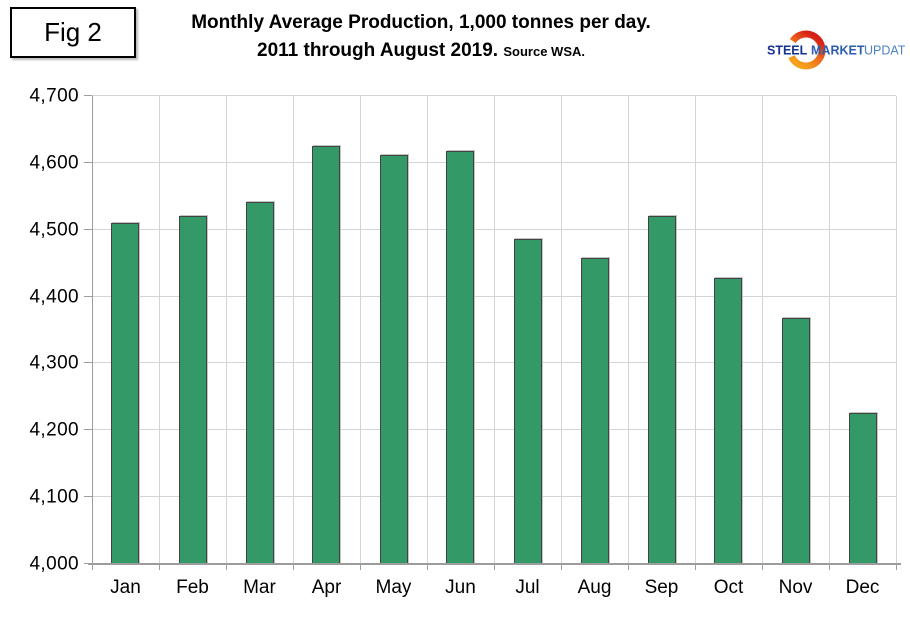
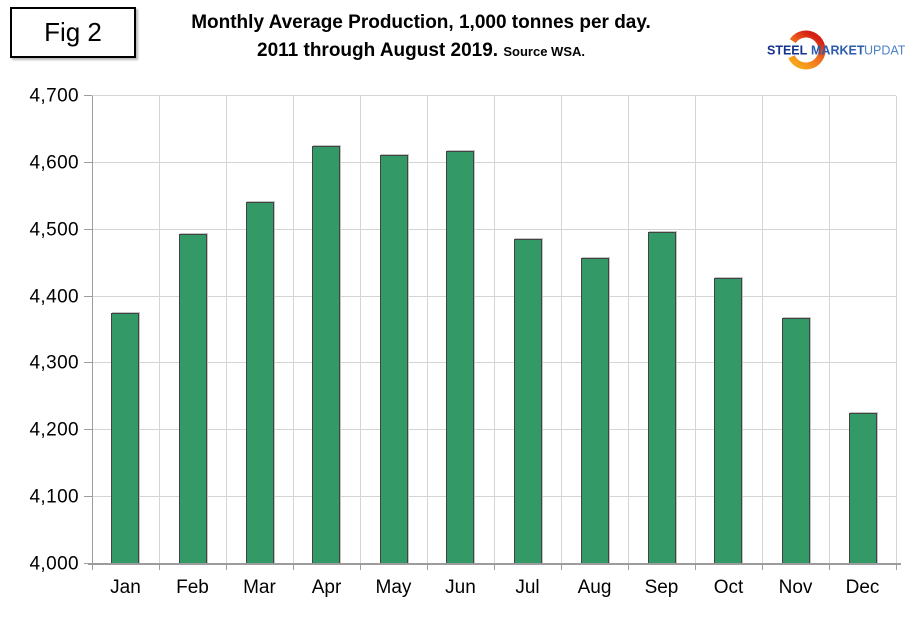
Jan: 4510 -> 4380
Feb: 4520 -> 4490
Sep: 4520 -> 4500
